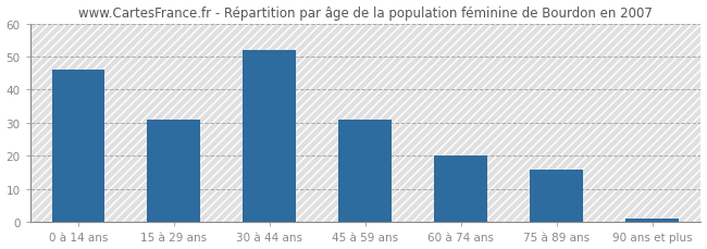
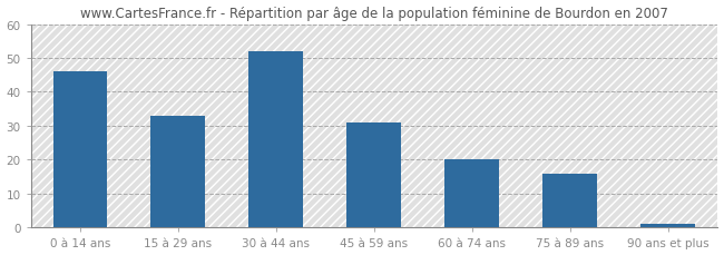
15 à 29 ans: 31 -> 33
